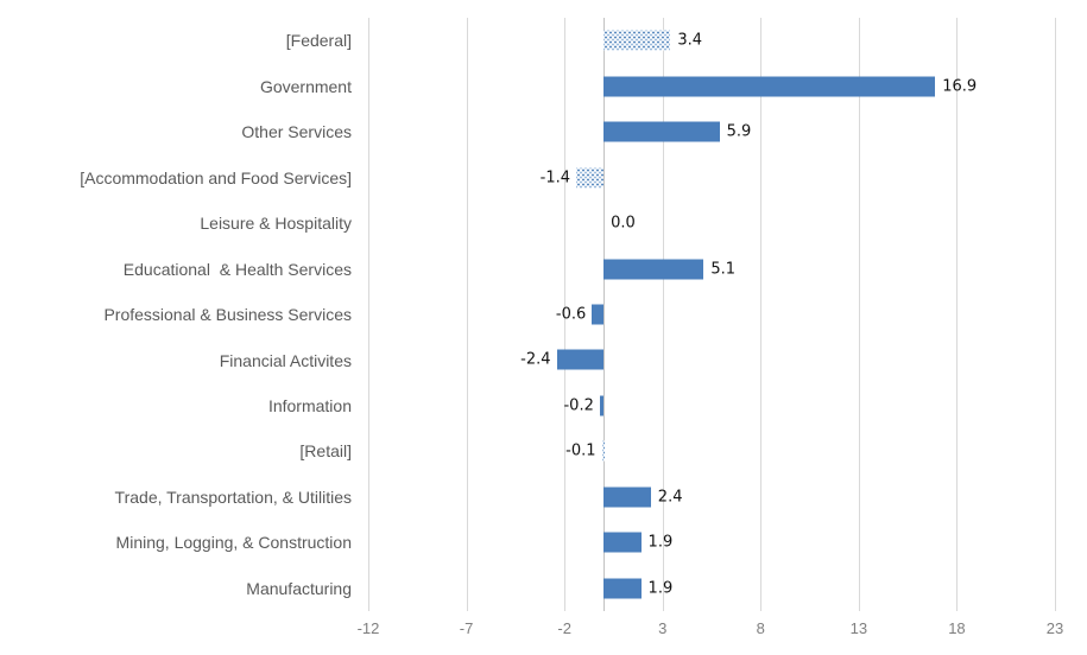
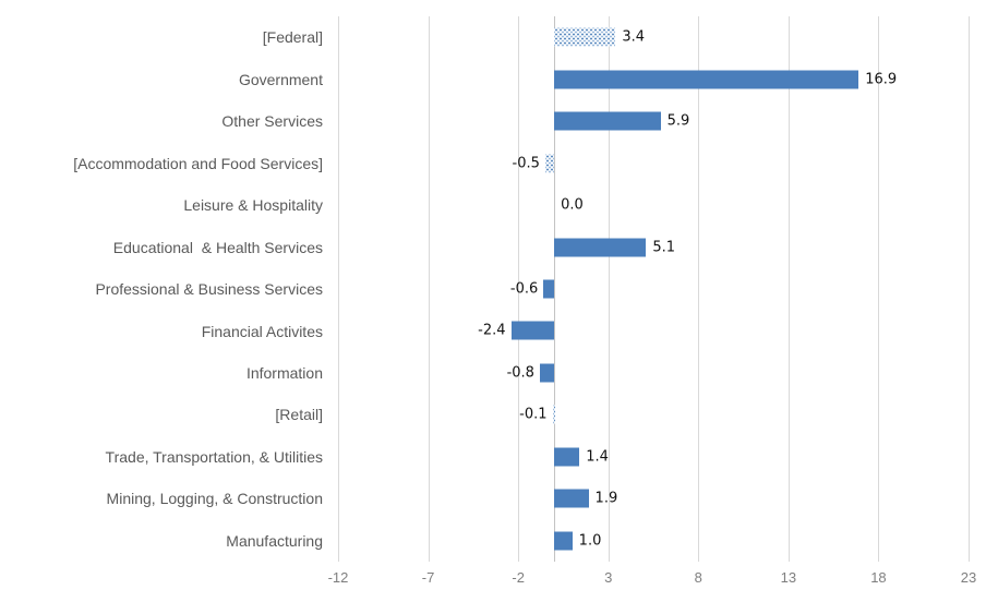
[Accommodation and Food Services]: -1.4 -> -0.5
Information: -0.2 -> -0.8
Trade, Transportation, & Utilities: 2.4 -> 1.4
Manufacturing: 1.9 -> 1.0
